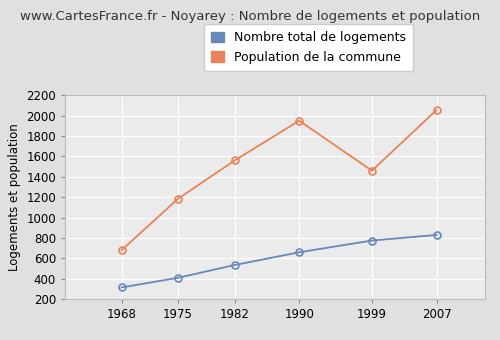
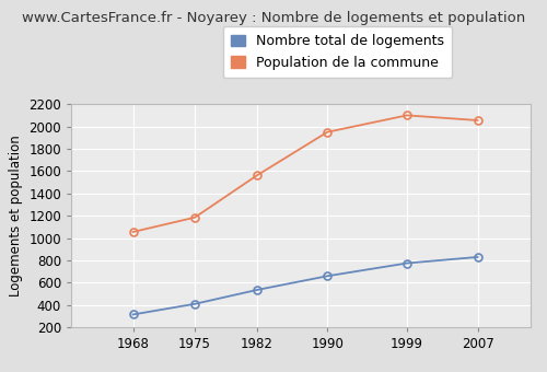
Population de la commune/1968: 680 -> 1060
Population de la commune/1999: 1460 -> 2100
